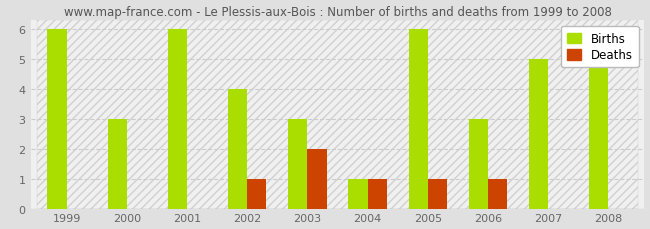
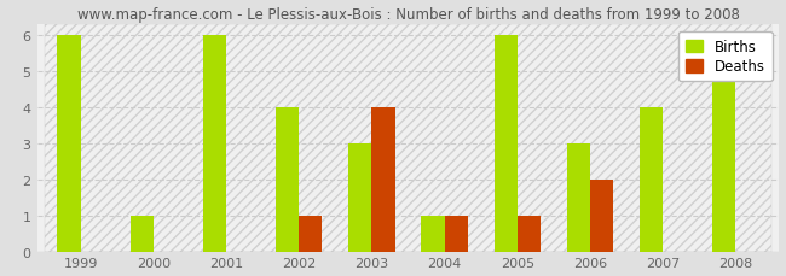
Births/2000: 3 -> 1
Deaths/2003: 2 -> 4
Deaths/2006: 1 -> 2
Births/2007: 5 -> 4
